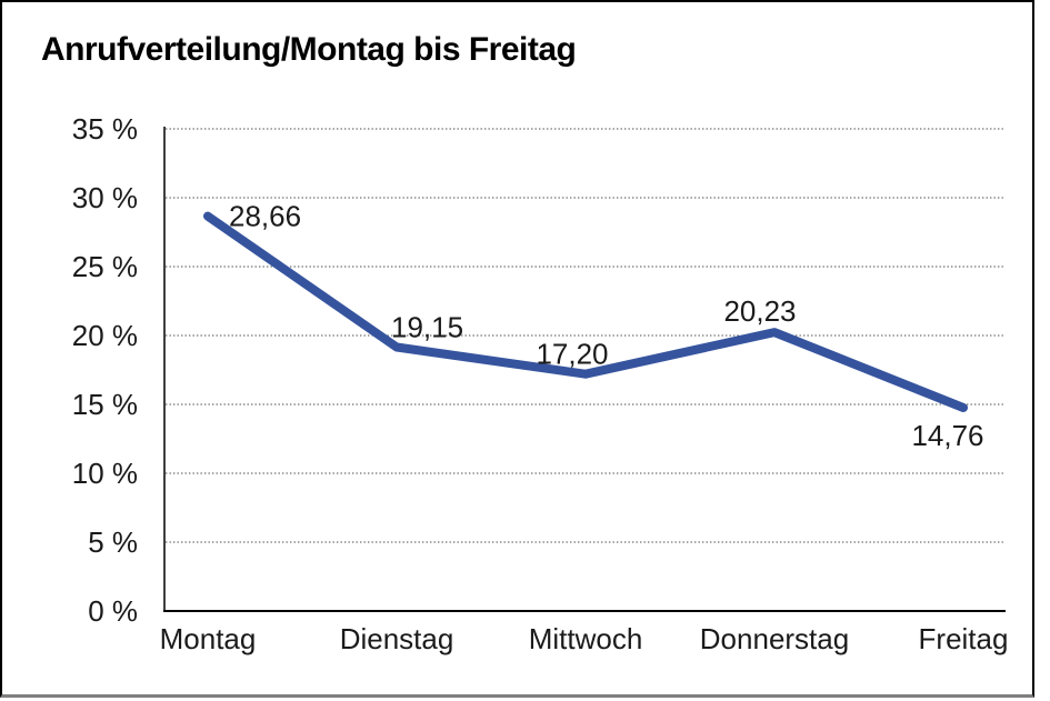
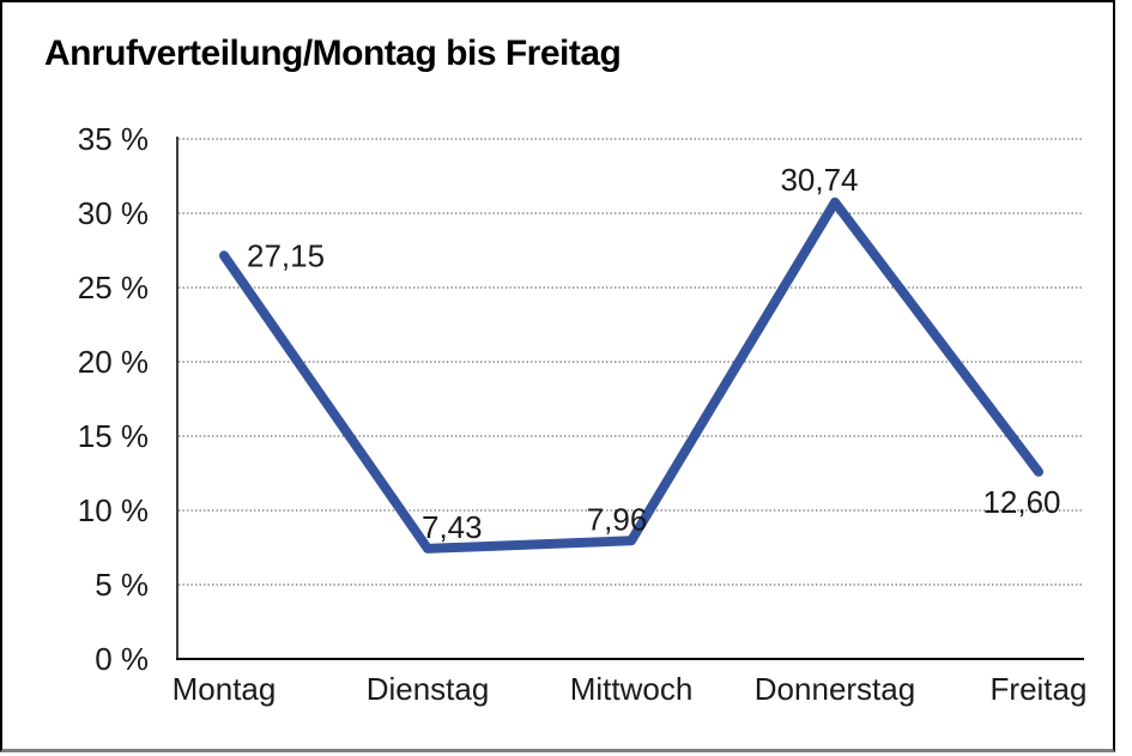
Montag: 28,66 -> 27,15
Dienstag: 19,15 -> 7,43
Mittwoch: 17,20 -> 7,96
Donnerstag: 20,23 -> 30,74
Freitag: 14,76 -> 12,60
